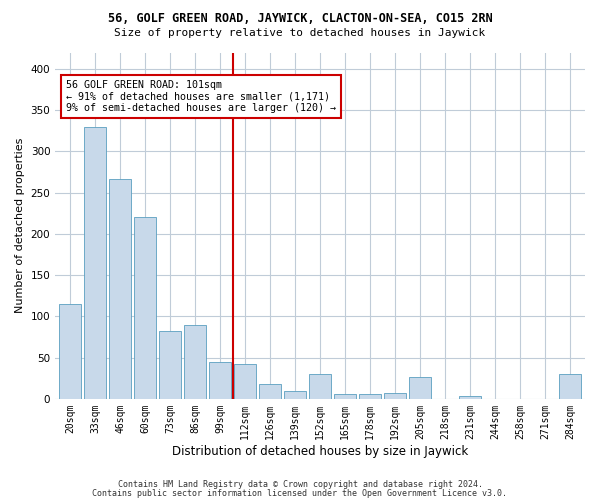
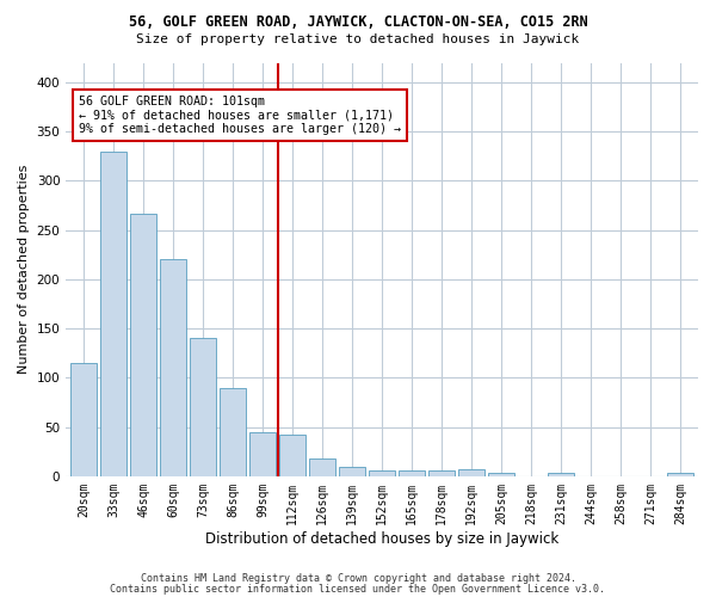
73sqm: 82 -> 140
152sqm: 30 -> 6
205sqm: 26 -> 3
284sqm: 30 -> 4
